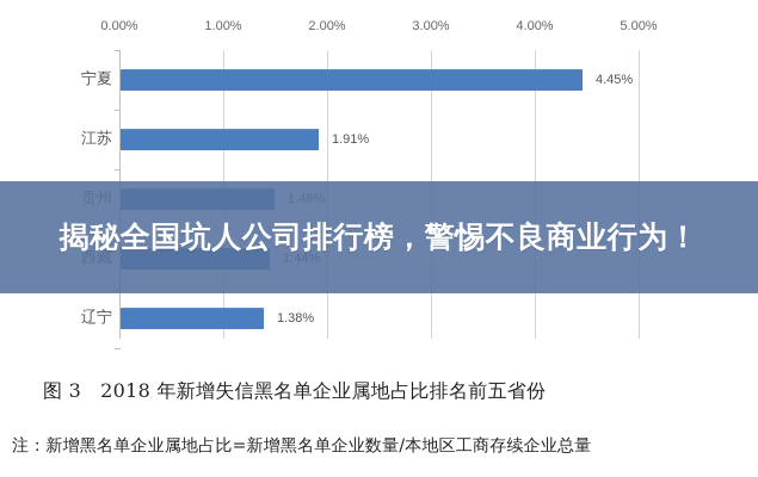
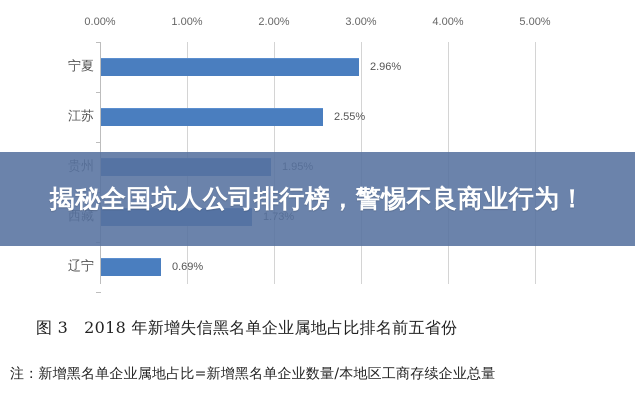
宁夏: 4.45% -> 2.96%
江苏: 1.91% -> 2.55%
贵州: 1.48% -> 1.95%
西藏: 1.44% -> 1.73%
辽宁: 1.38% -> 0.69%
